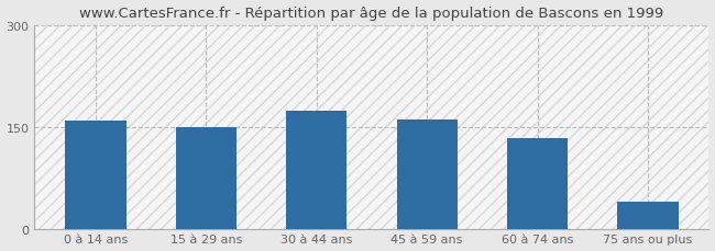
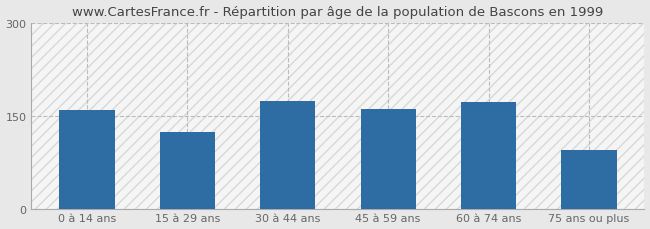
15 à 29 ans: 150 -> 124
60 à 74 ans: 133 -> 172
75 ans ou plus: 40 -> 94
